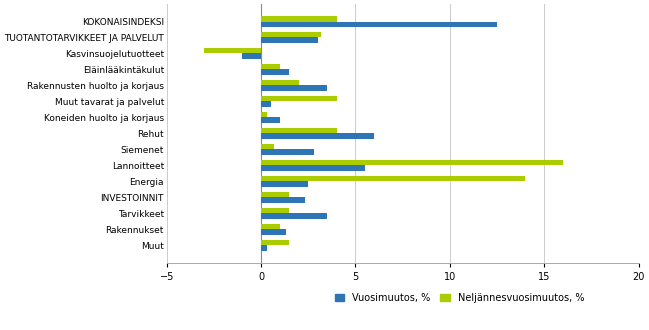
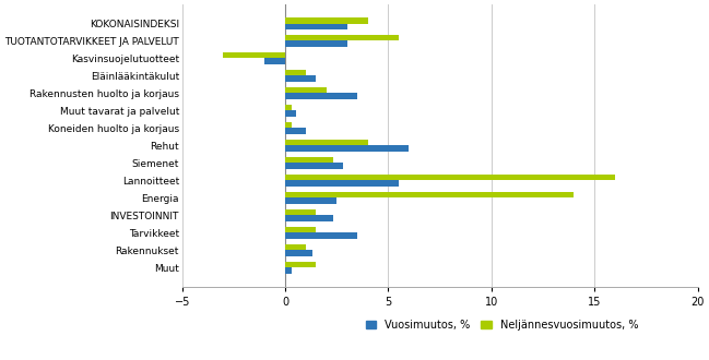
Vuosimuutos, %/KOKONAISINDEKSI: 12.5 -> 3.0
Neljännesvuosimuutos, %/TUOTANTOTARVIKKEET JA PALVELUT: 3.2 -> 5.5
Neljännesvuosimuutos, %/Muut tavarat ja palvelut: 4.0 -> 0.3
Neljännesvuosimuutos, %/Siemenet: 0.7 -> 2.3
